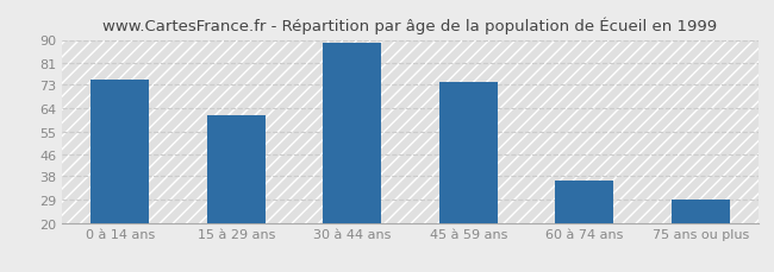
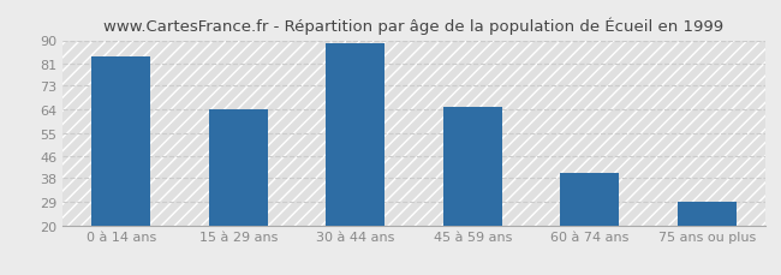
0 à 14 ans: 75 -> 84
15 à 29 ans: 61 -> 64
45 à 59 ans: 74 -> 65
60 à 74 ans: 36 -> 40
